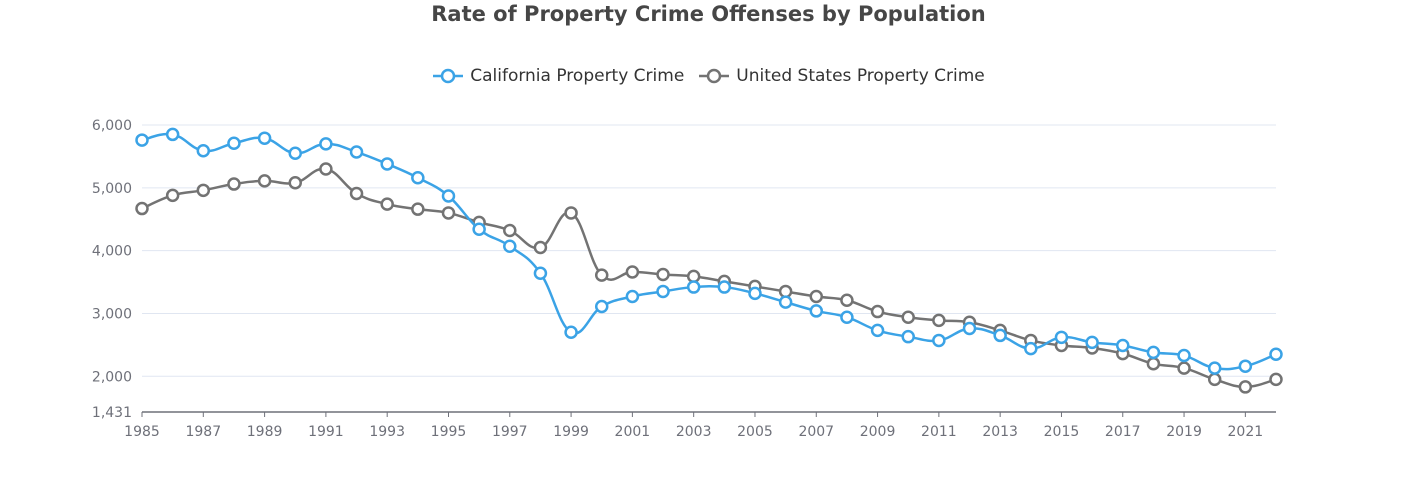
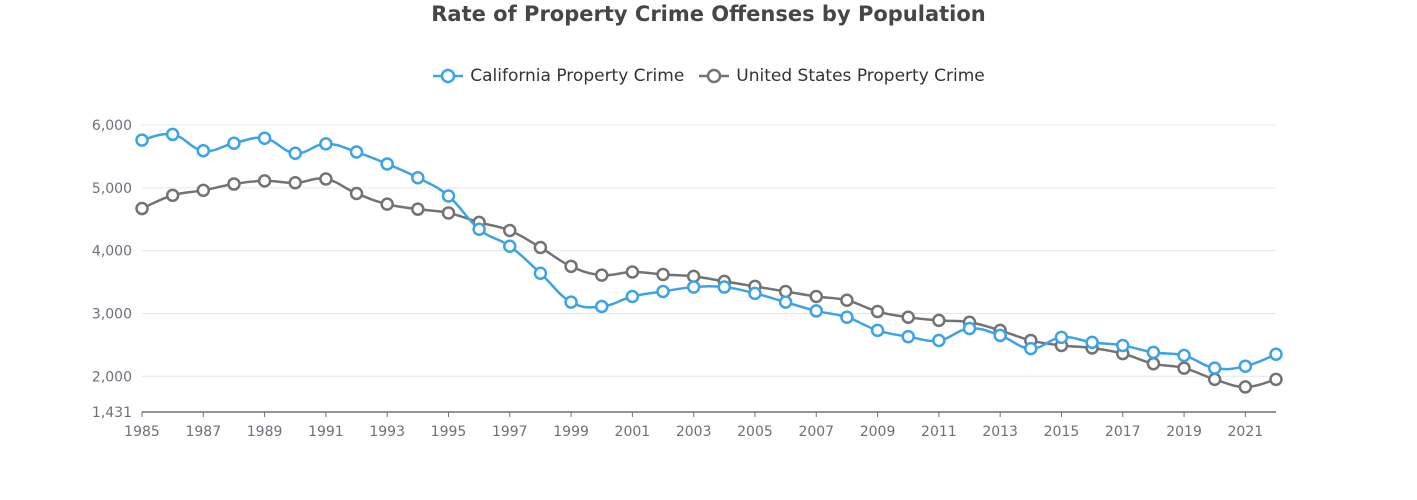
United States Property Crime/1991: 5300 -> 5100
California Property Crime/1999: 2700 -> 3200
United States Property Crime/1999: 4600 -> 3800
